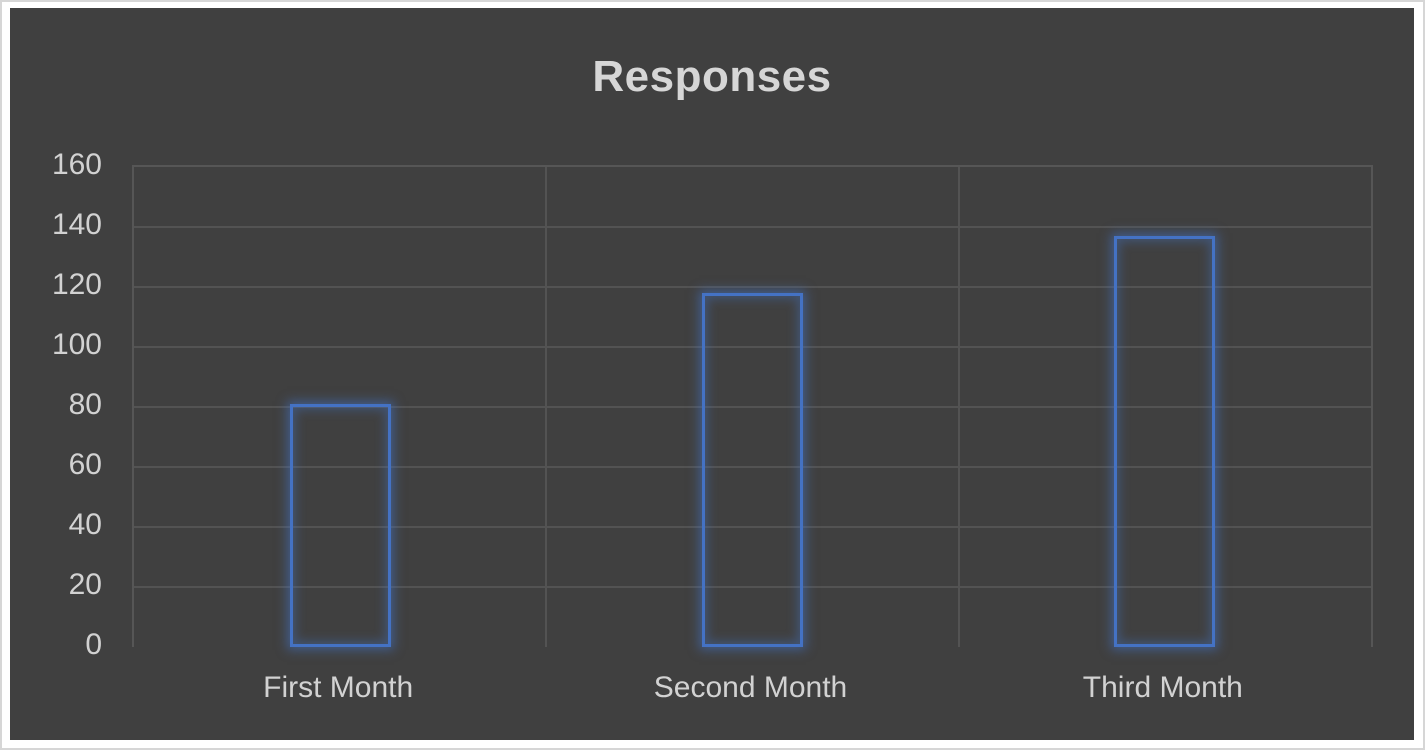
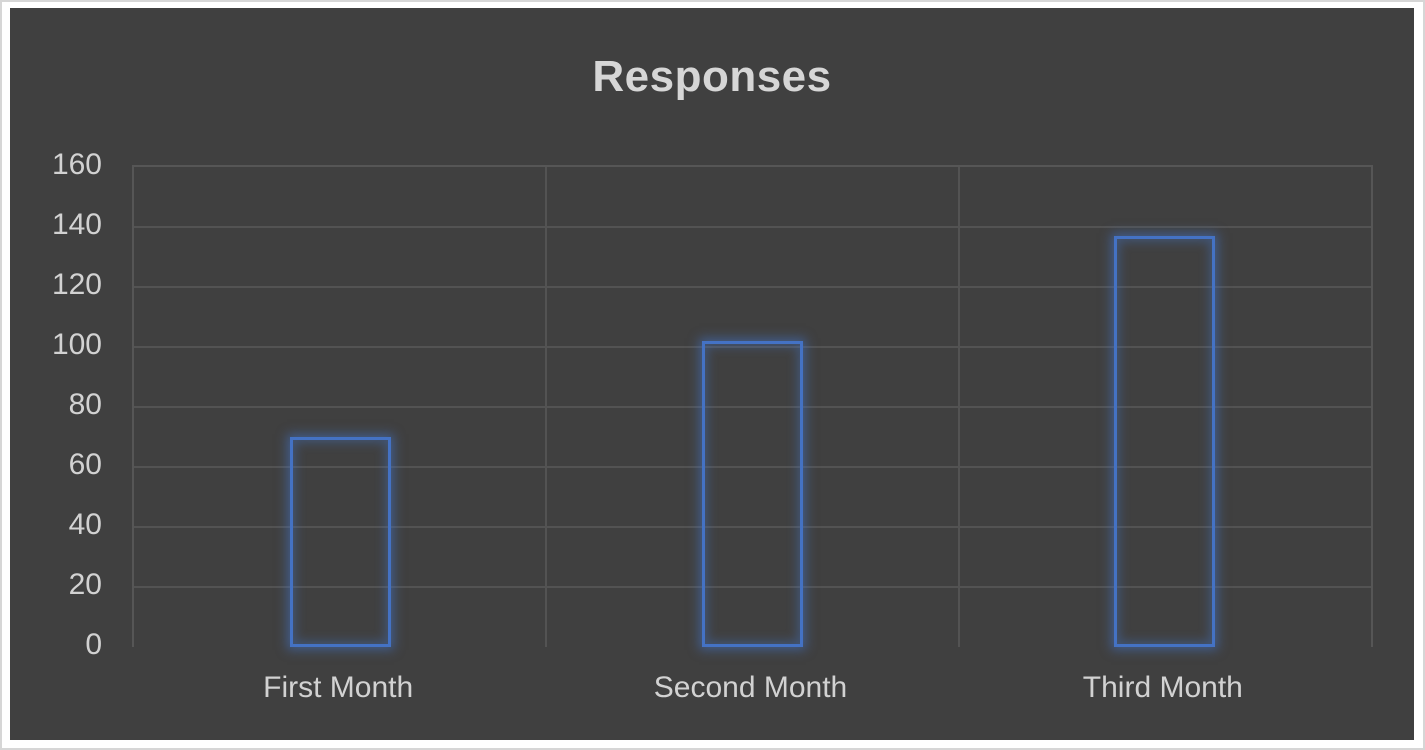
First Month: 81 -> 70
Second Month: 118 -> 102
